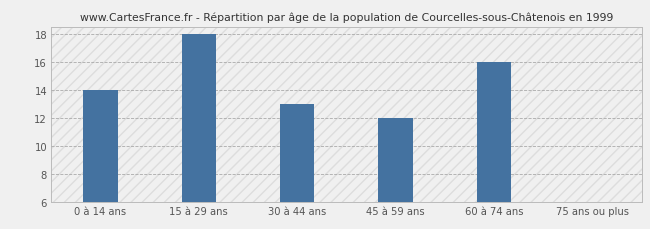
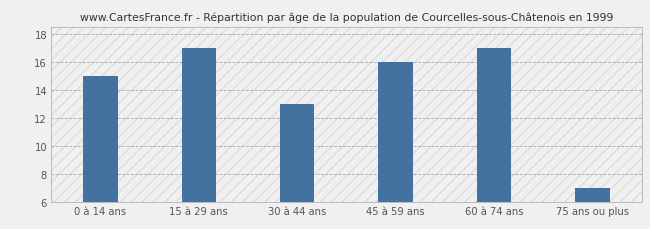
0 à 14 ans: 14 -> 15
15 à 29 ans: 18 -> 17
45 à 59 ans: 12 -> 16
60 à 74 ans: 16 -> 17
75 ans ou plus: 6 -> 7
